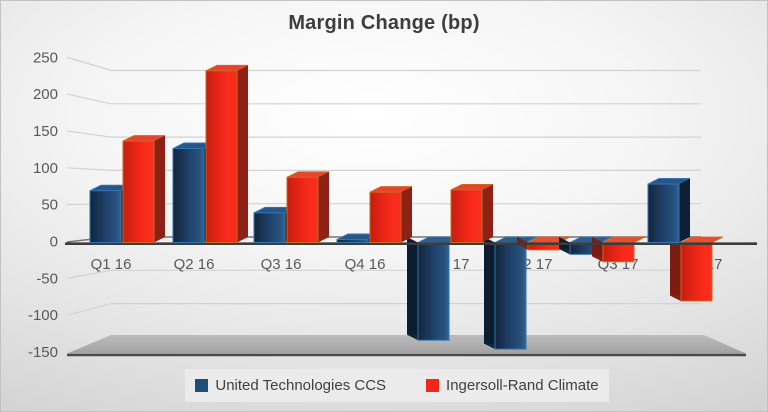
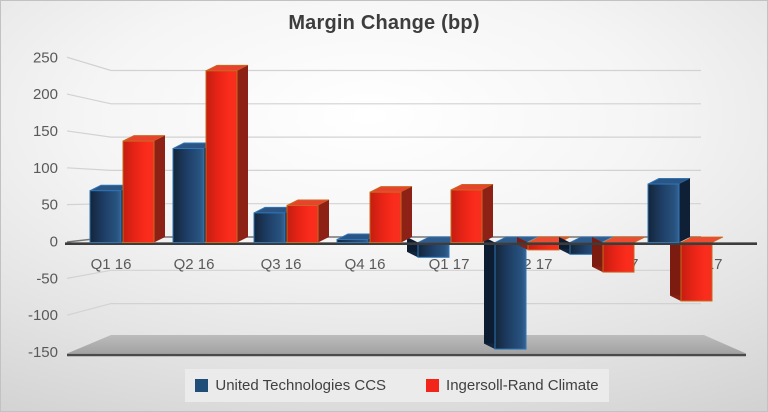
Ingersoll-Rand Climate/Q3 16: 90 -> 50
United Technologies CCS/Q1 17: -130 -> -20
Ingersoll-Rand Climate/Q3 17: -30 -> -40
